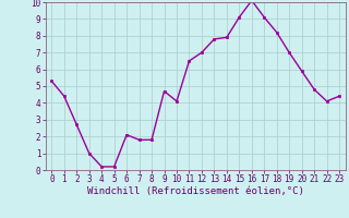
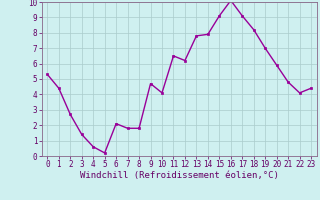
3: 1.0 -> 1.4
4: 0.2 -> 0.6
12: 7.0 -> 6.2
